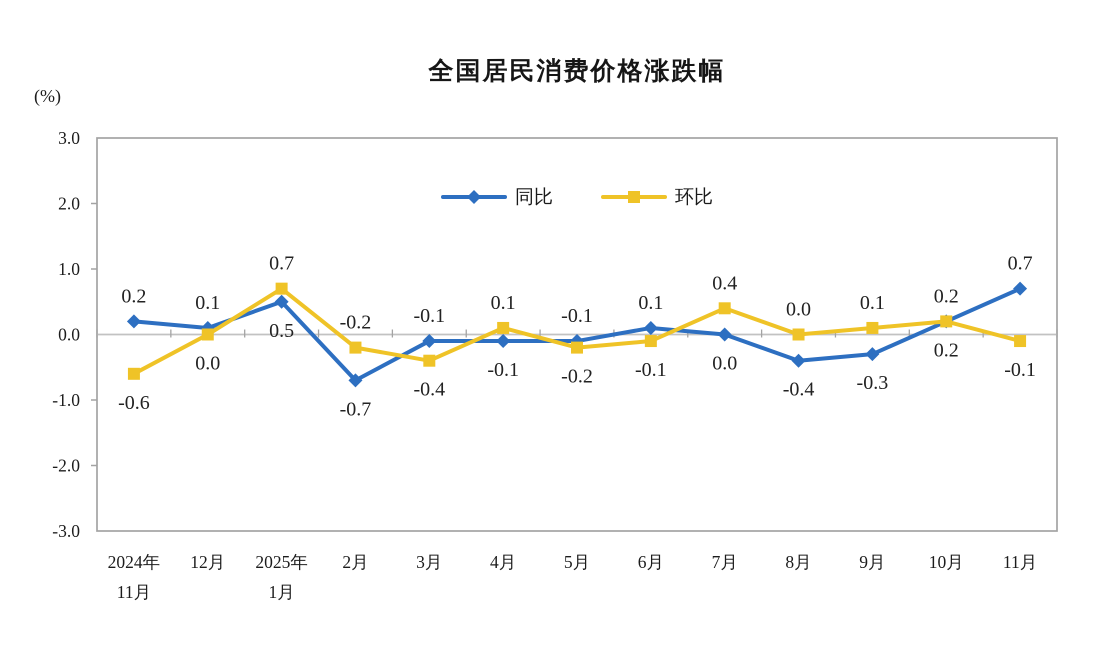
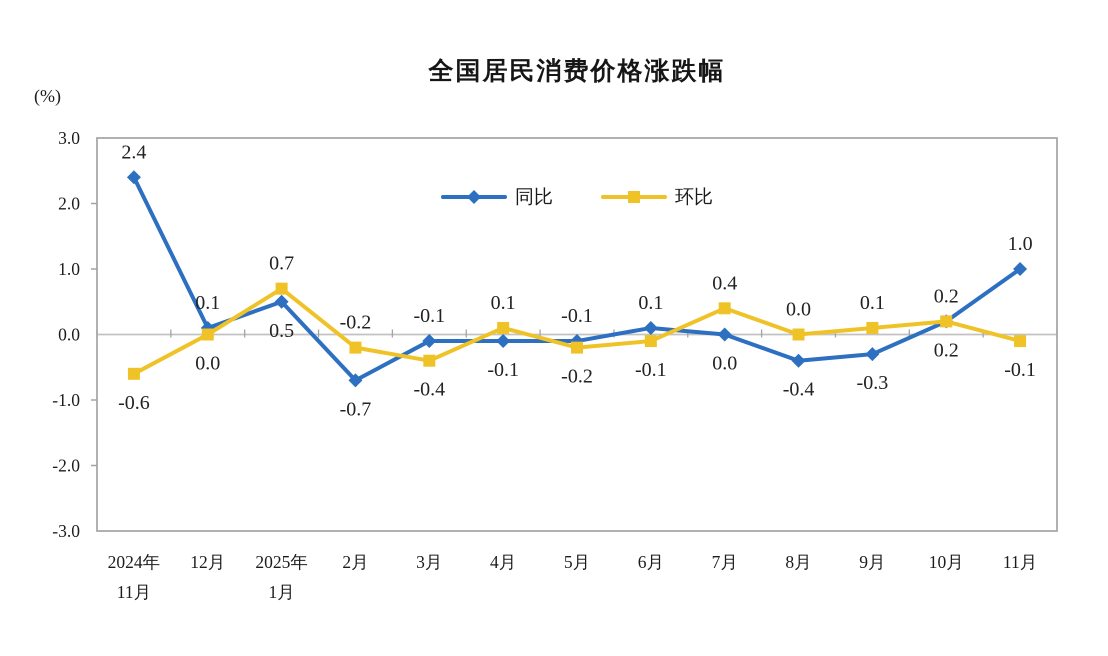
同比/2024年 11月: 0.2 -> 2.4
同比/11月: 0.7 -> 1.0
